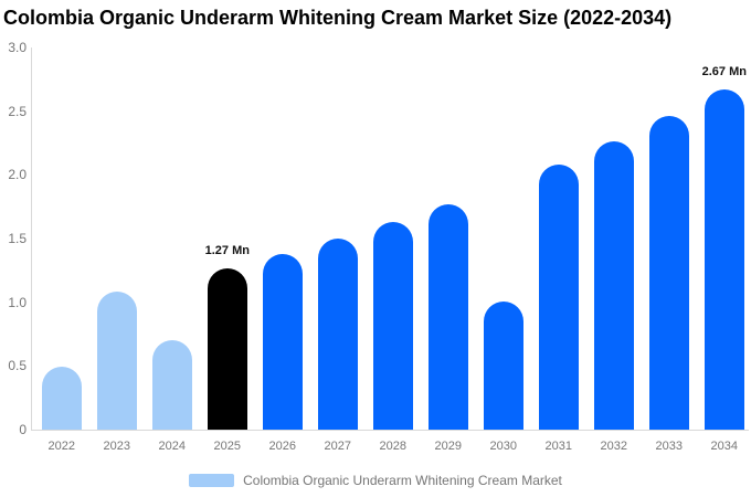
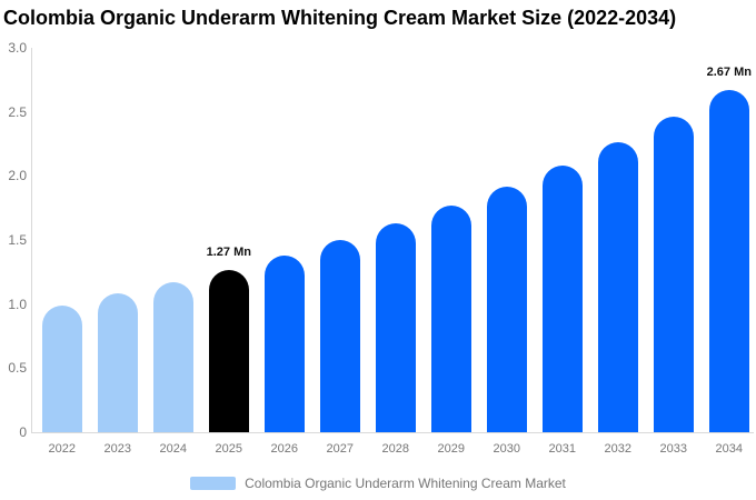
2022: 0.49 -> 0.99
2024: 0.70 -> 1.17
2030: 1.01 -> 1.92
